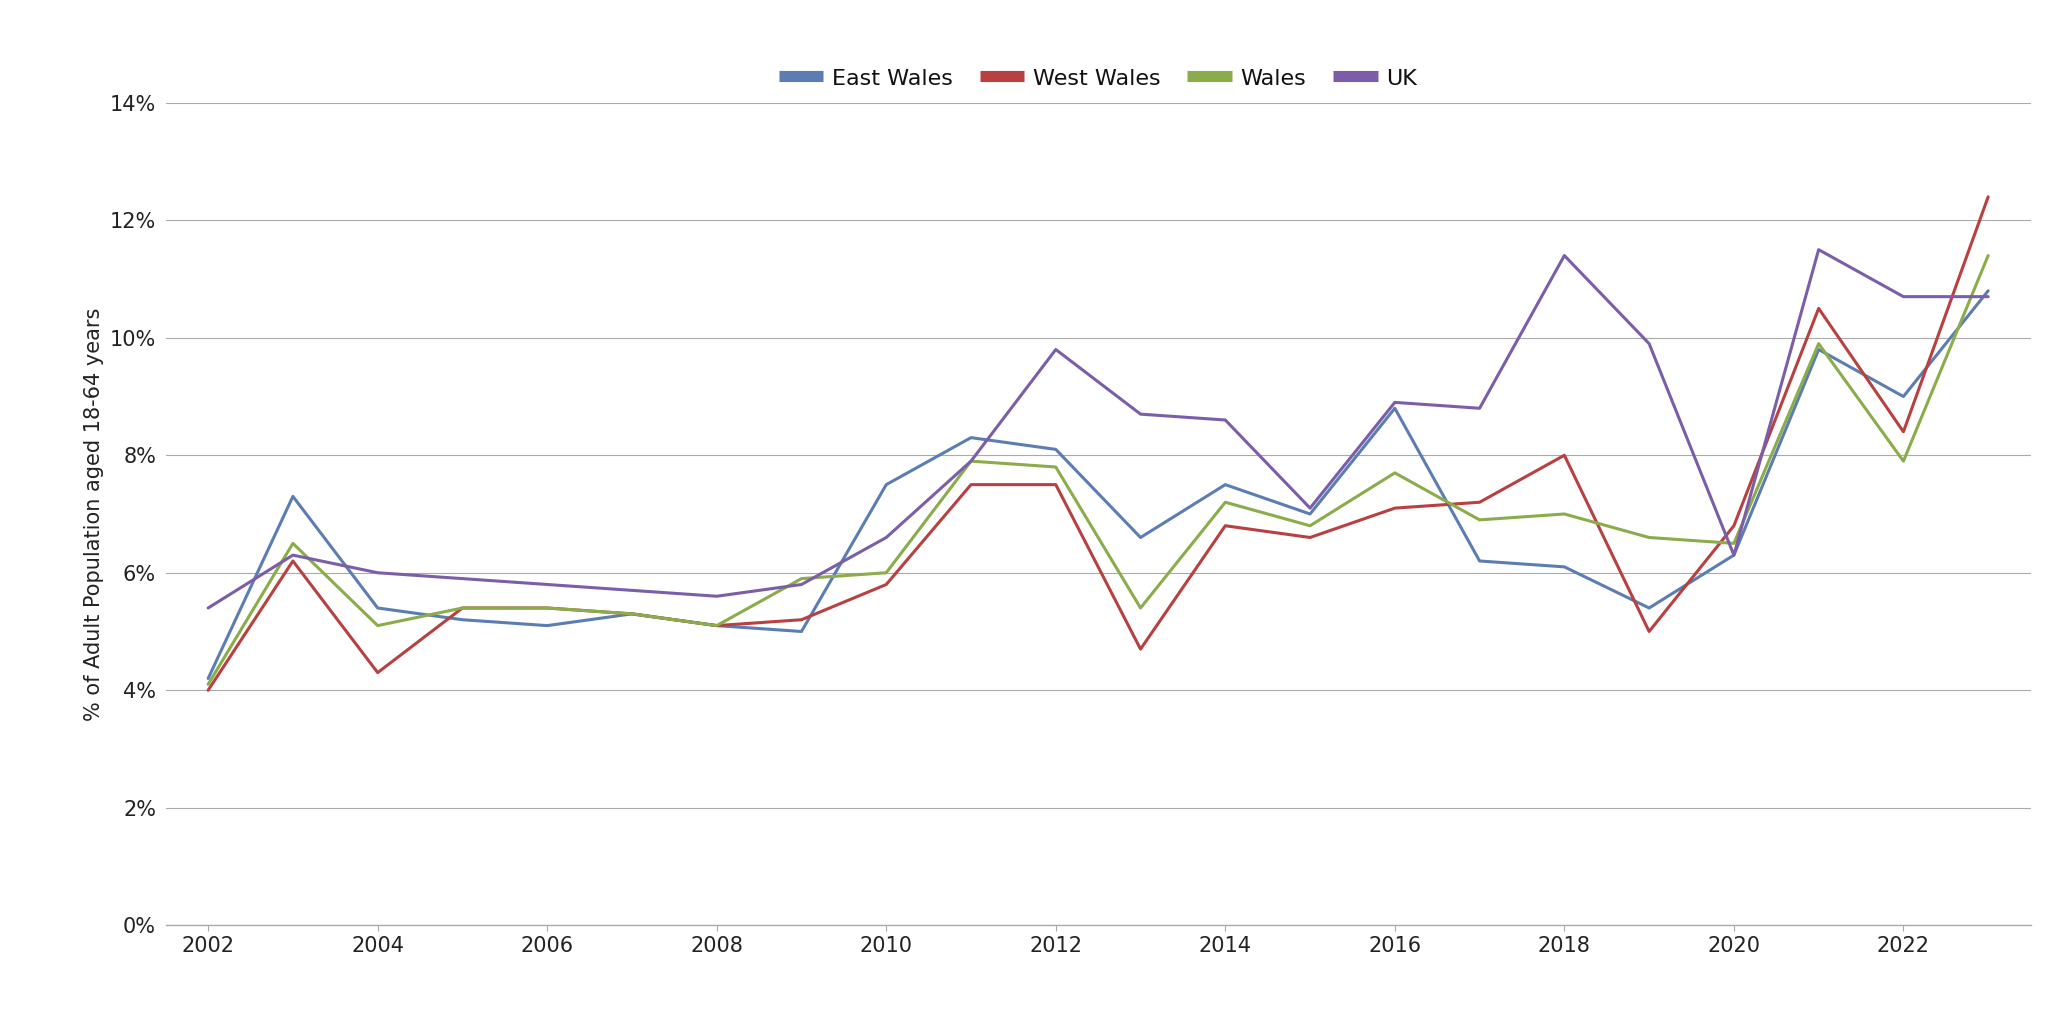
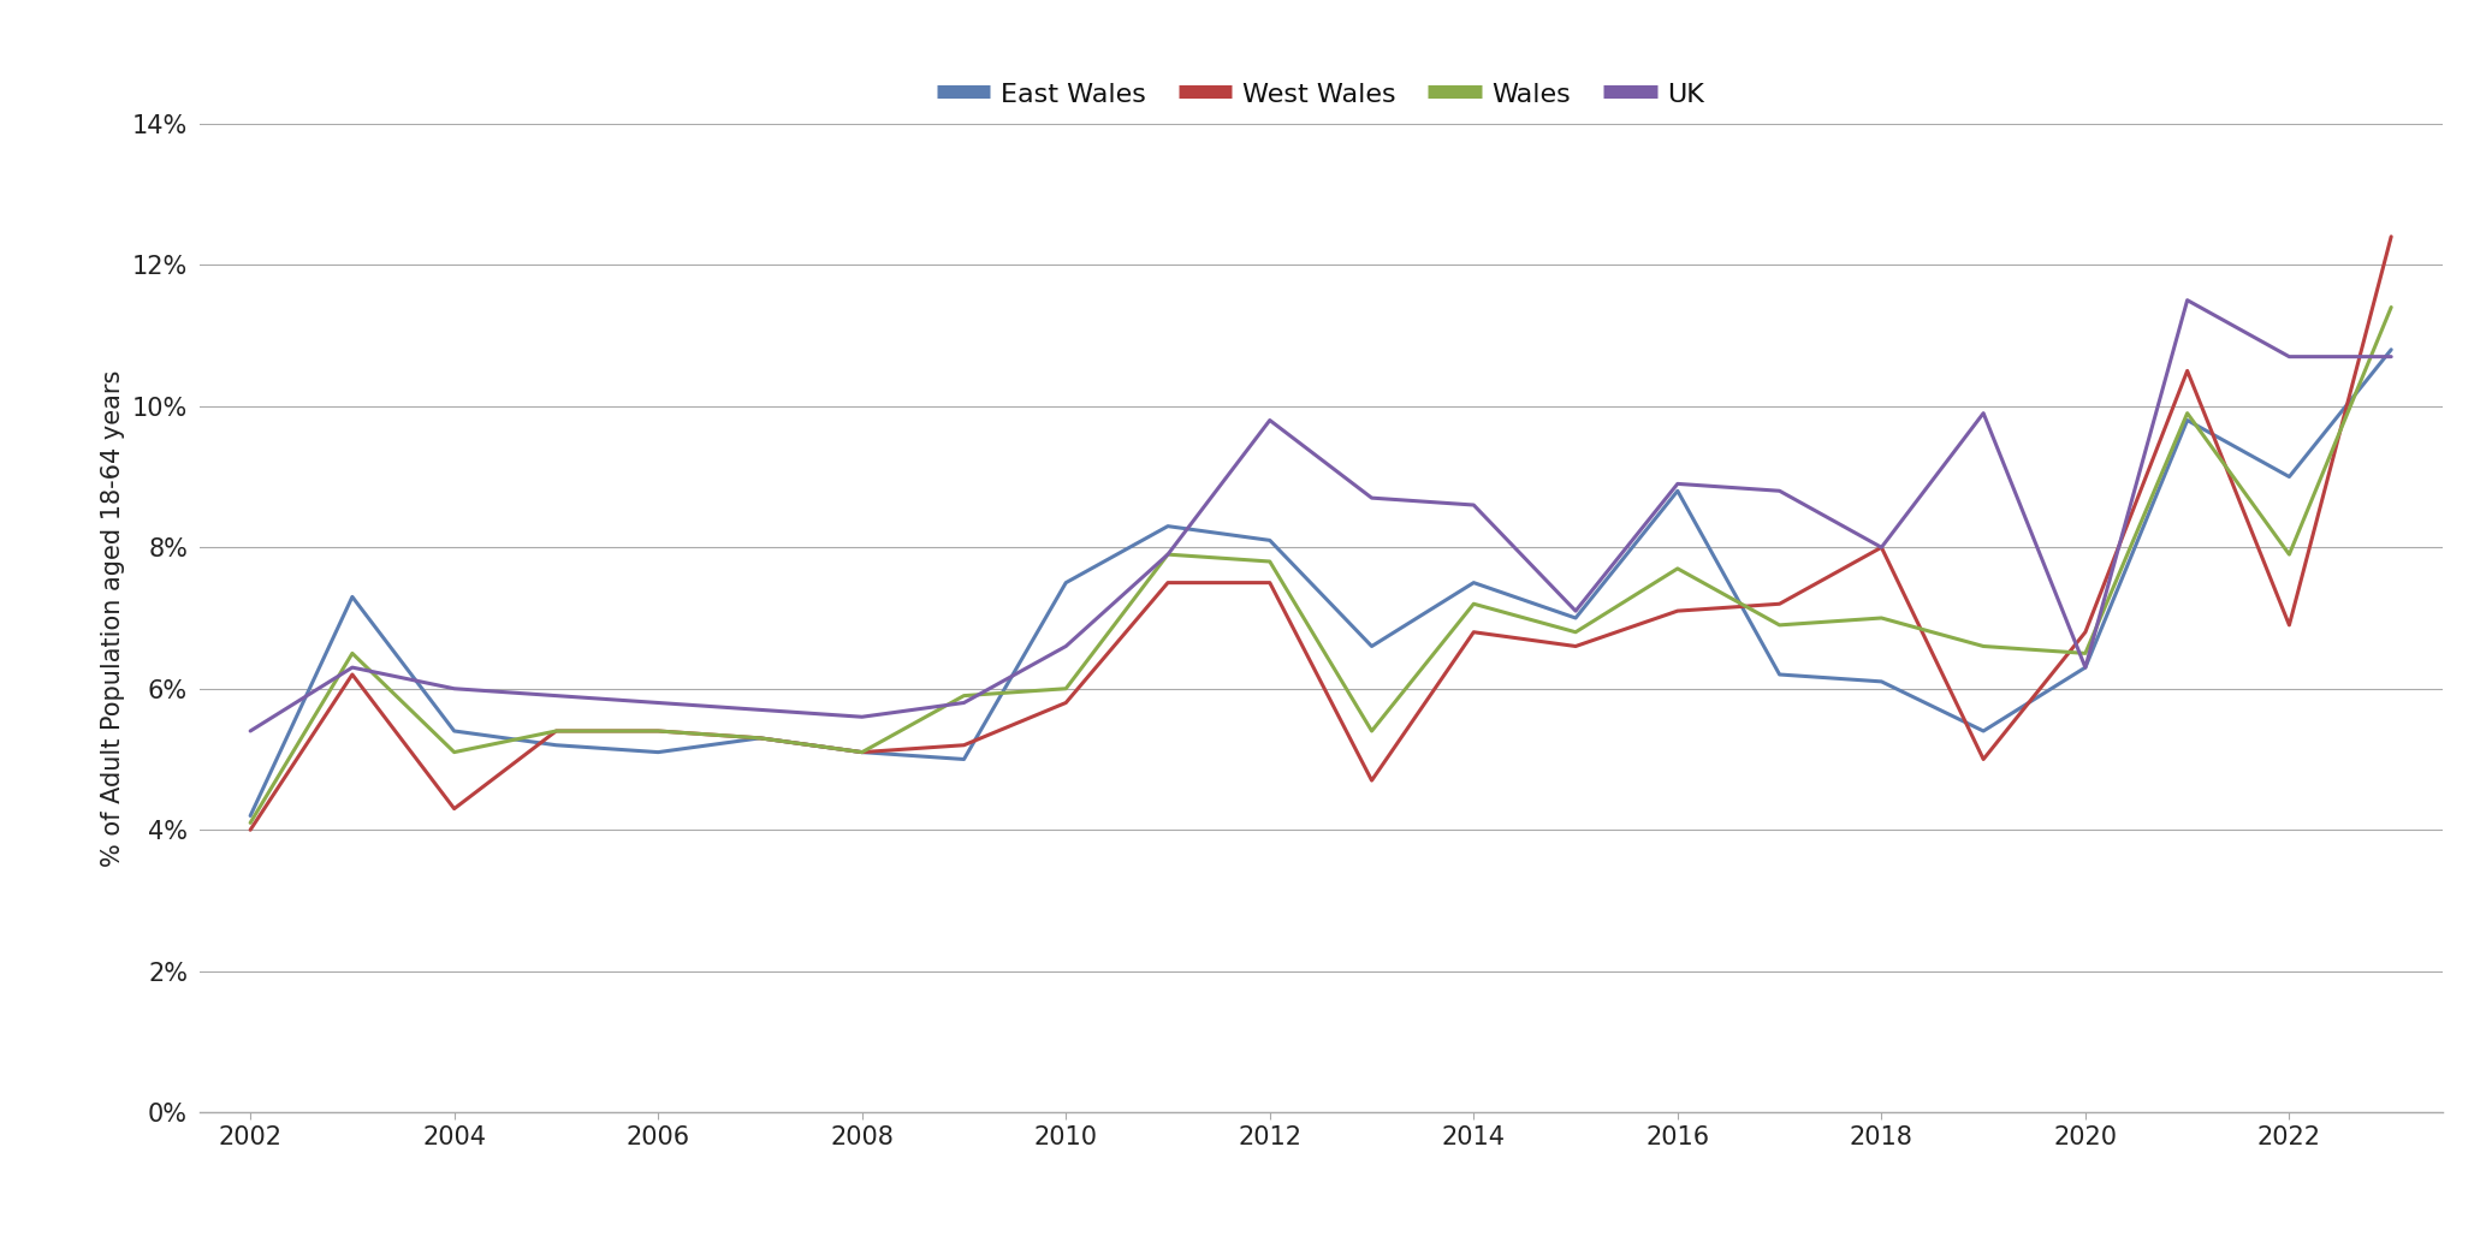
UK/2018: 11.4% -> 8.0%
West Wales/2022: 8.4% -> 6.9%
